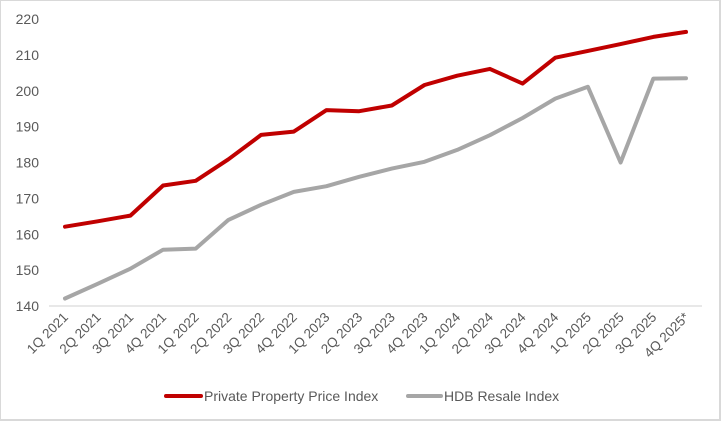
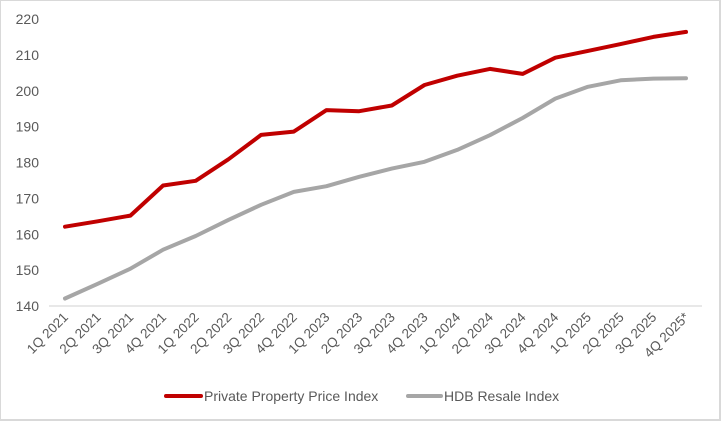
HDB Resale Index/1Q 2022: 156 -> 160
Private Property Price Index/3Q 2024: 202 -> 205
HDB Resale Index/2Q 2025: 180 -> 203
